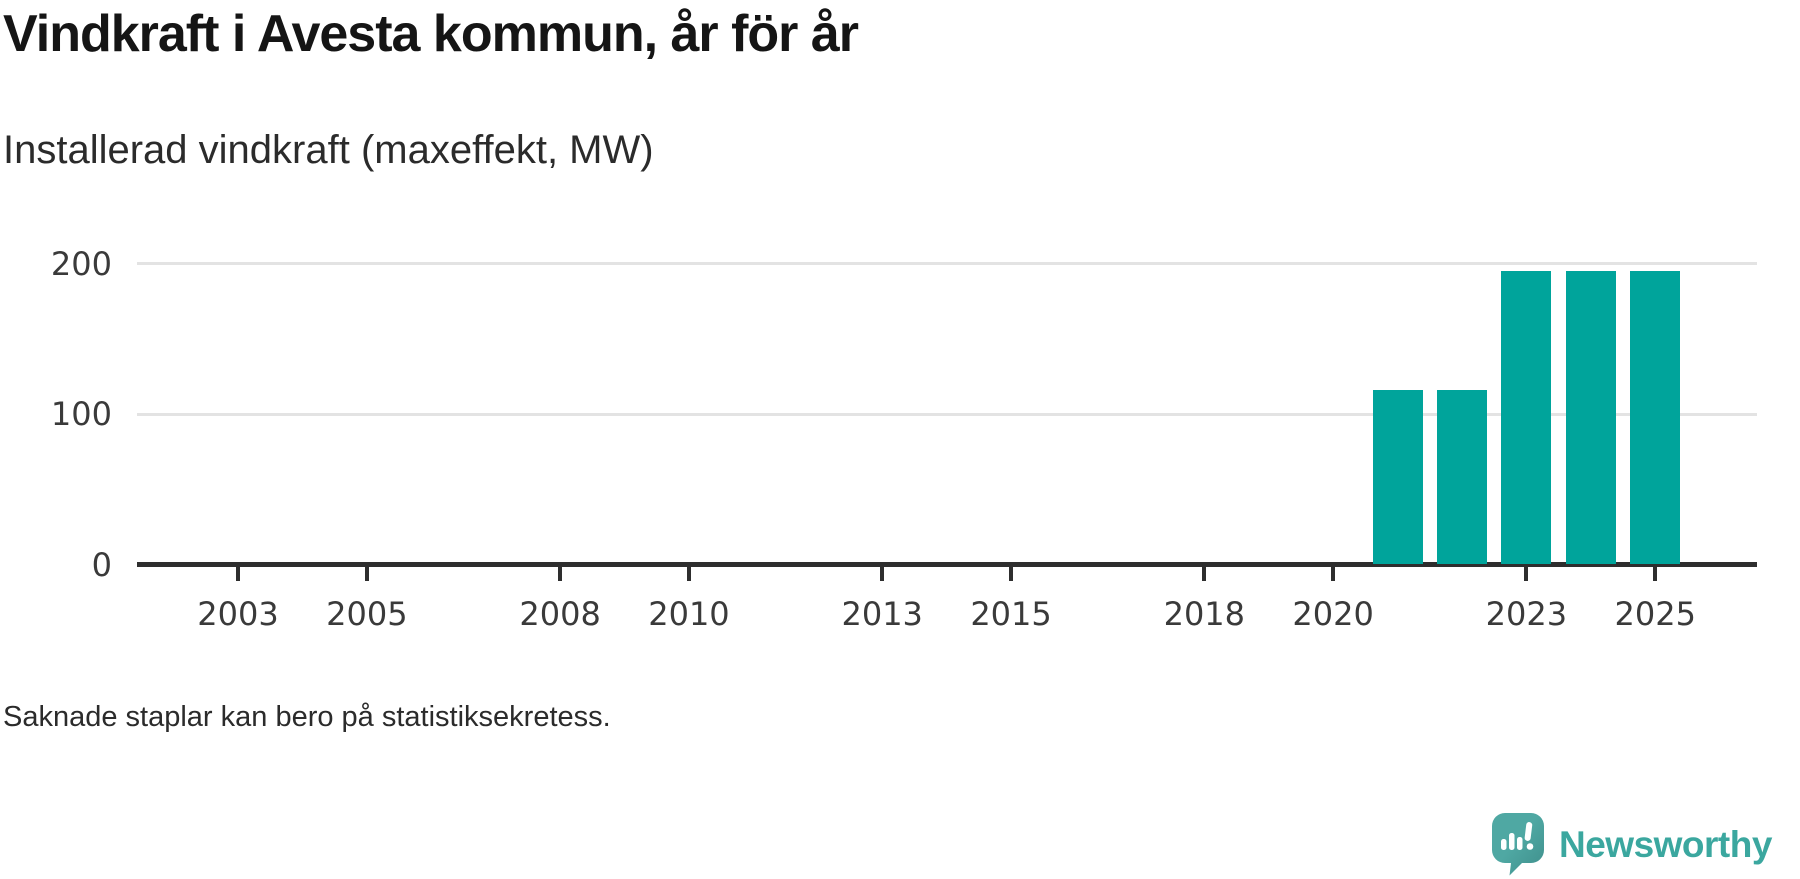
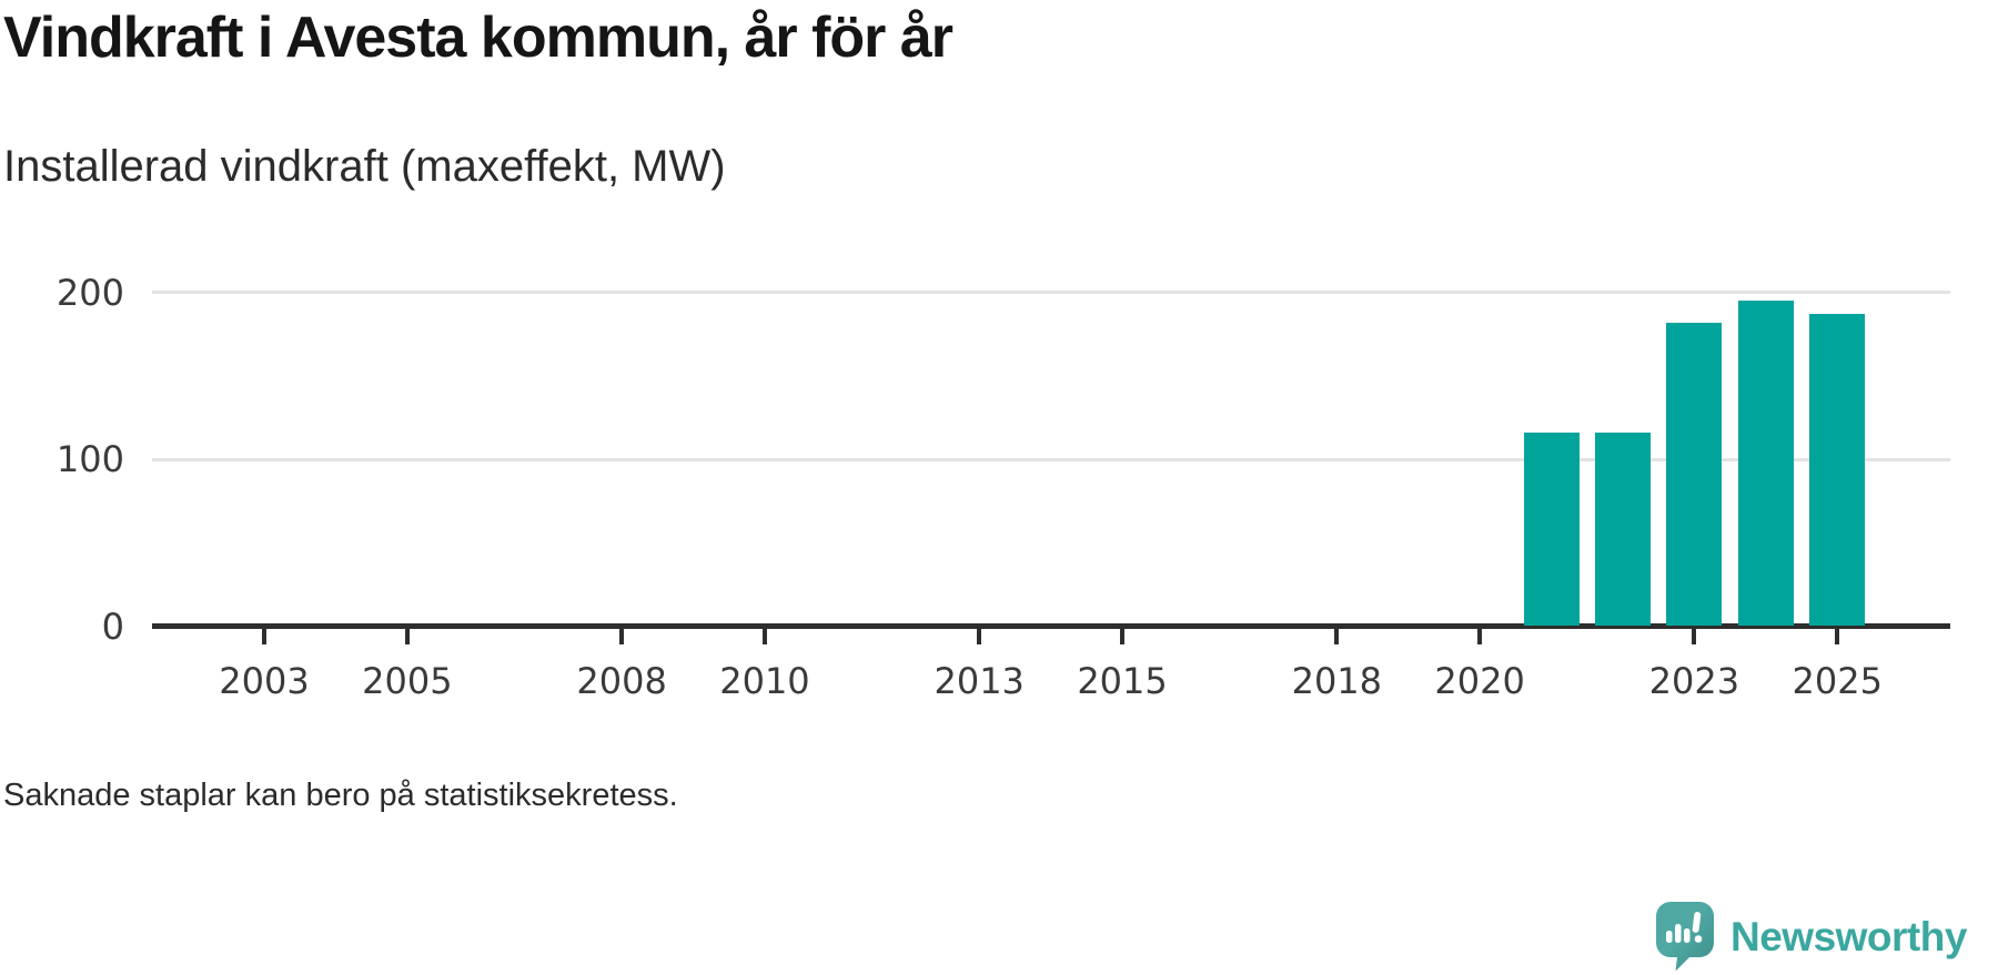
2023: 195 -> 182
2025: 195 -> 187
